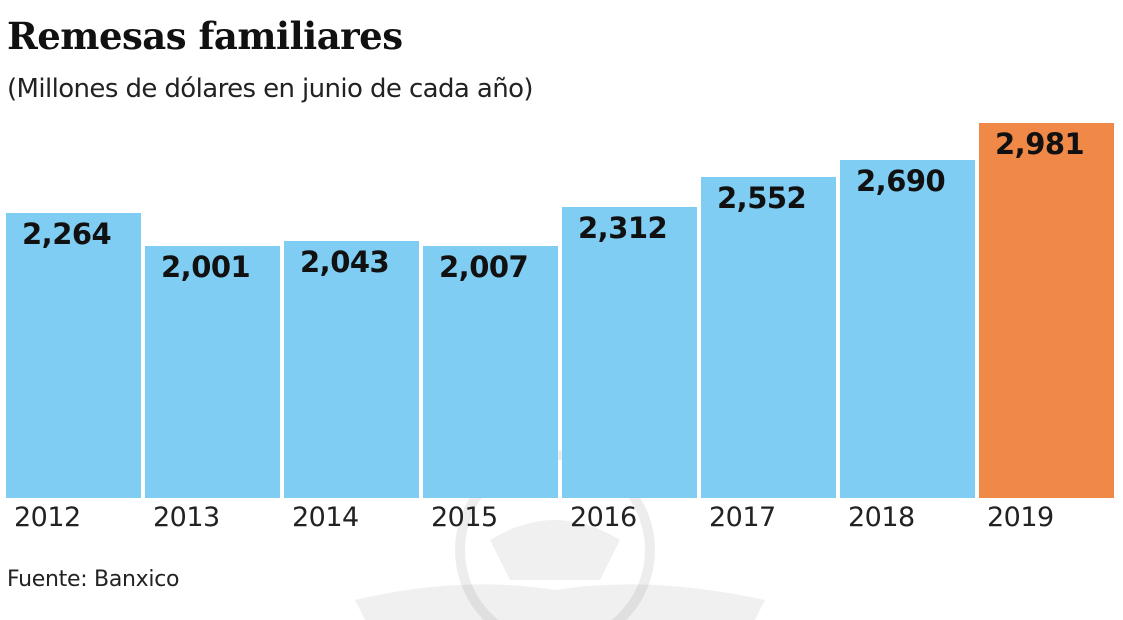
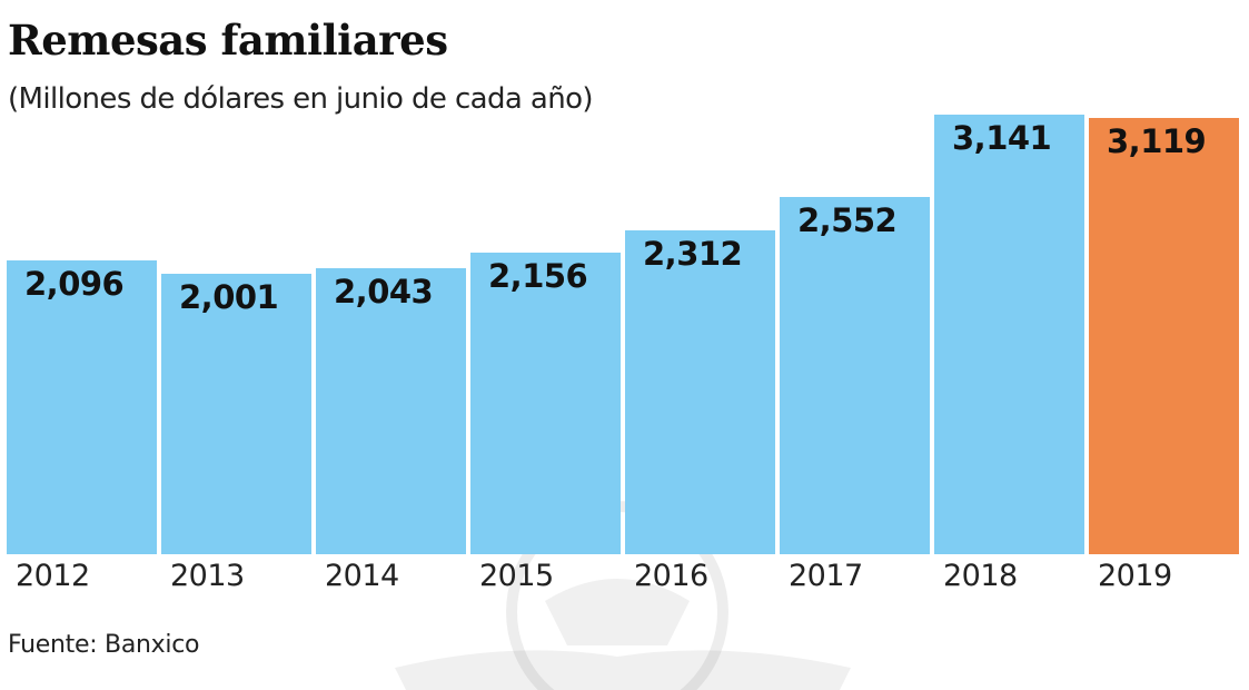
2012: 2,264 -> 2,096
2015: 2,007 -> 2,156
2018: 2,690 -> 3,141
2019: 2,981 -> 3,119
